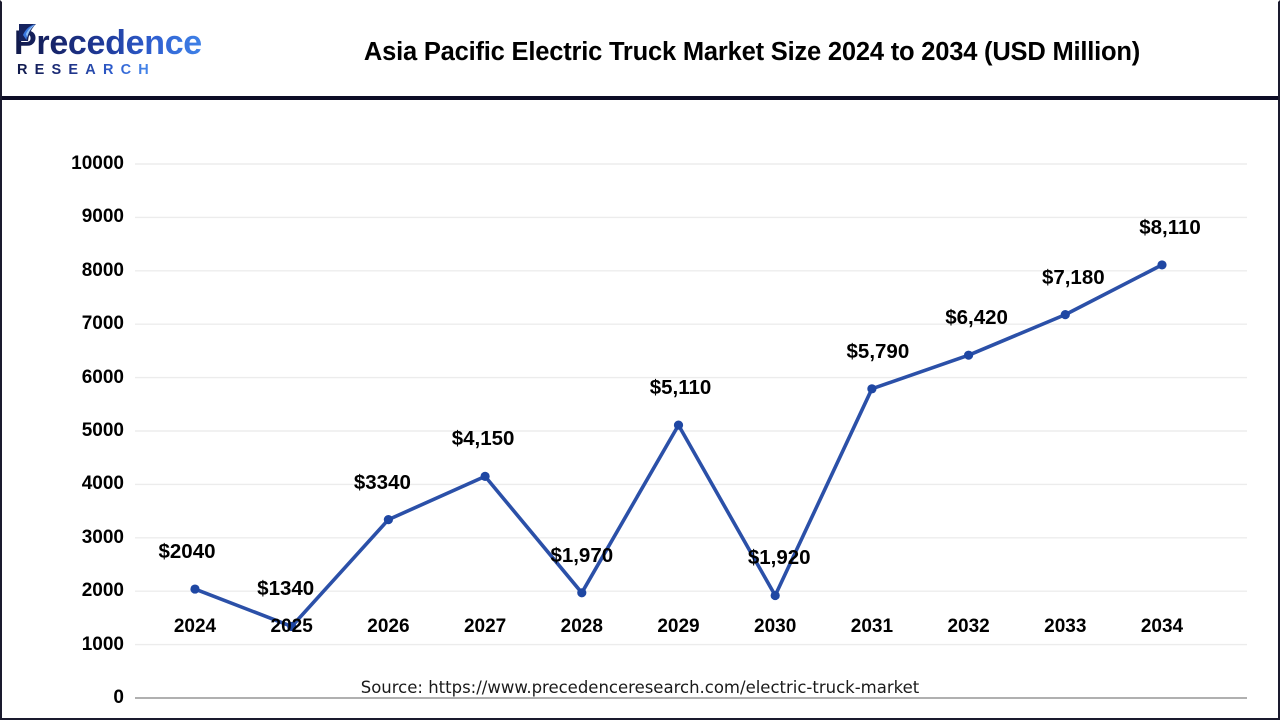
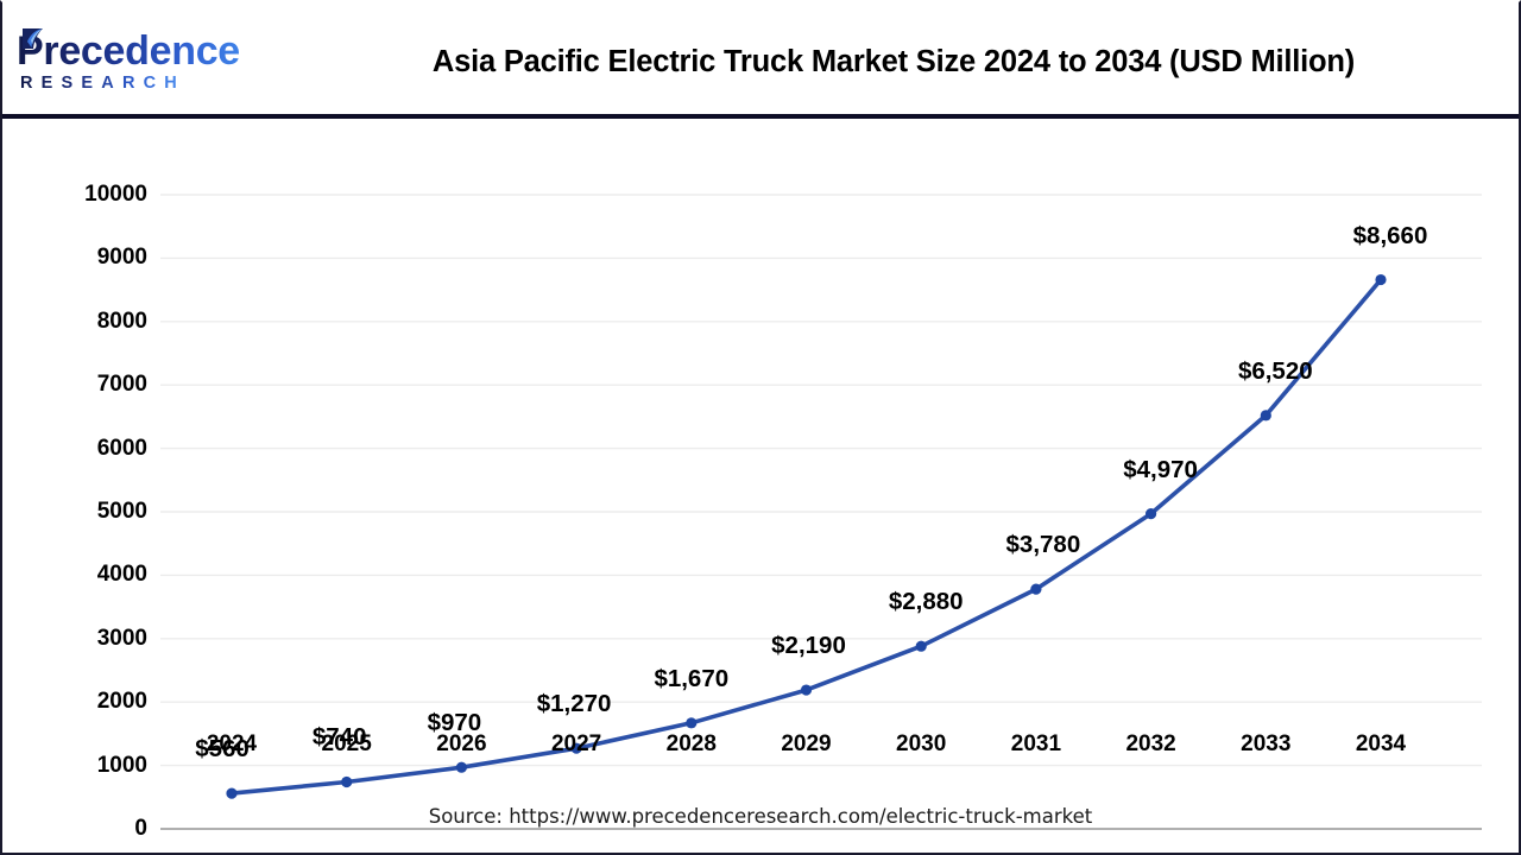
2024: $2040 -> $560
2025: $1340 -> $740
2026: $3340 -> $970
2027: $4,150 -> $1,270
2028: $1,970 -> $1,670
2029: $5,110 -> $2,190
2030: $1,920 -> $2,880
2031: $5,790 -> $3,780
2032: $6,420 -> $4,970
2033: $7,180 -> $6,520
2034: $8,110 -> $8,660
